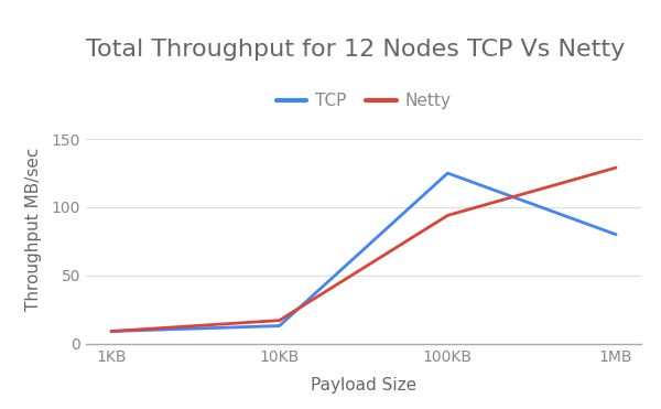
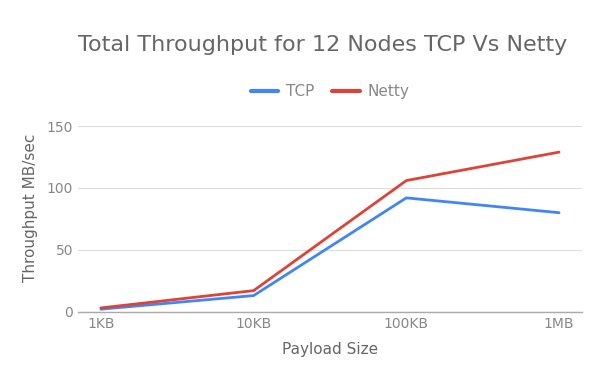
TCP/1KB: 9 -> 2
Netty/1KB: 9 -> 3
TCP/100KB: 125 -> 92
Netty/100KB: 94 -> 106
